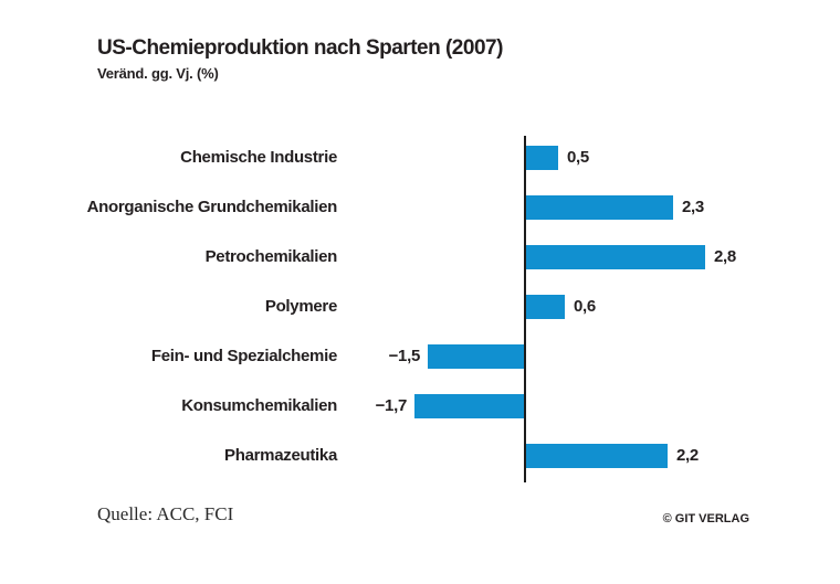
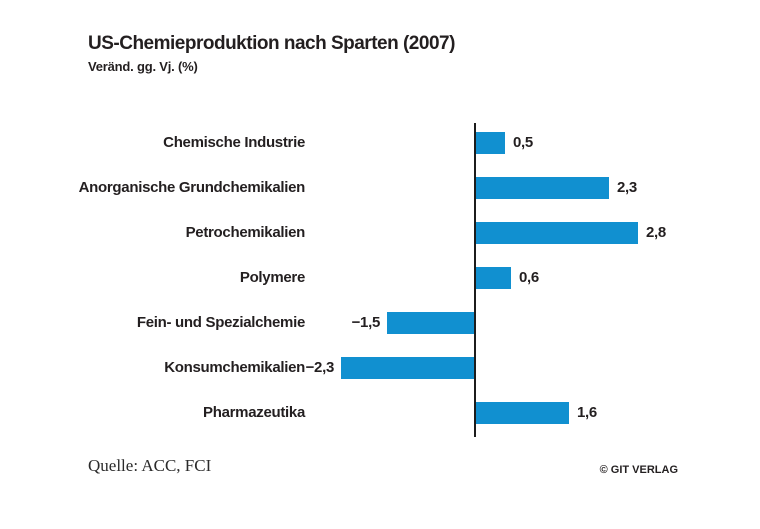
Konsumchemikalien: −1,7 -> −2,3
Pharmazeutika: 2,2 -> 1,6
